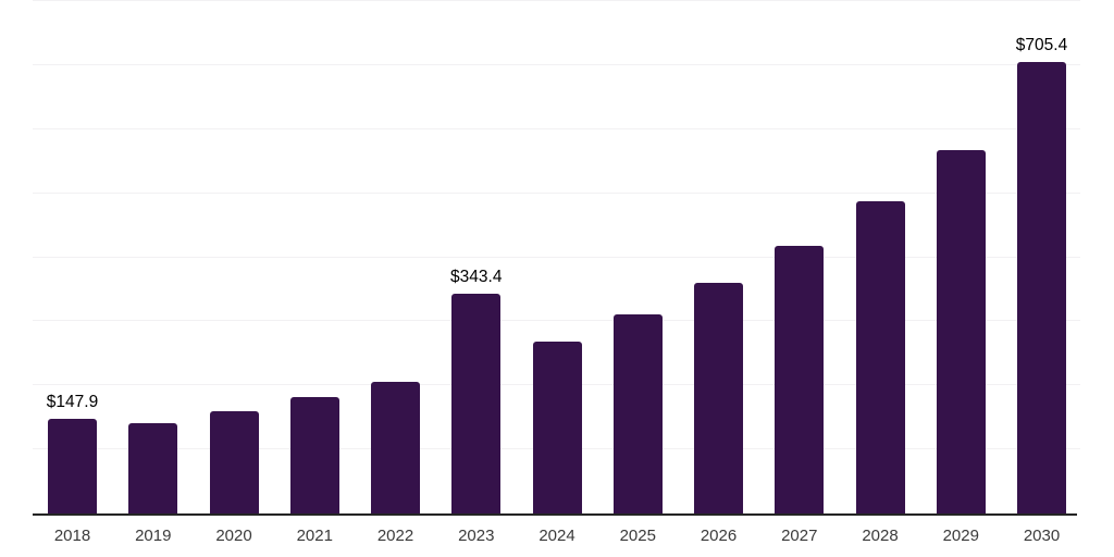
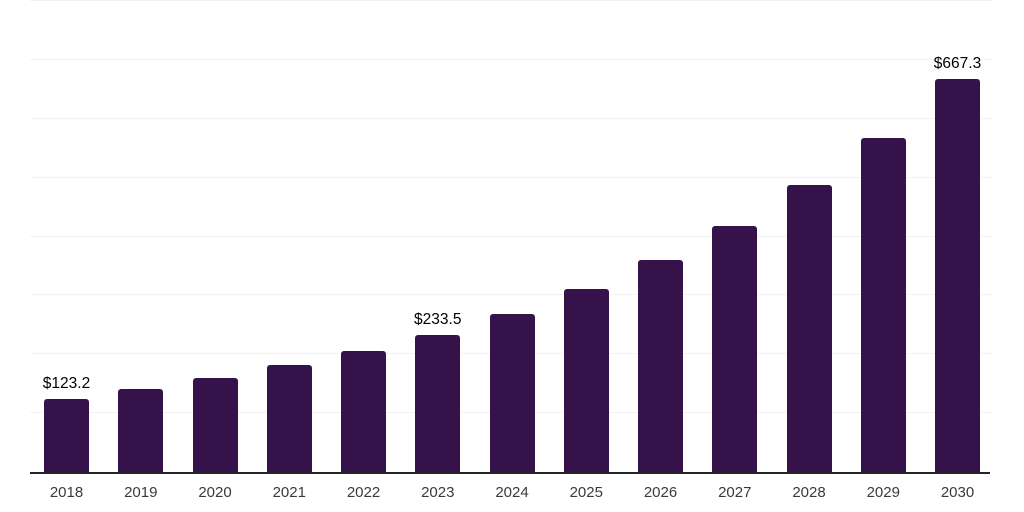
2018: $147.9 -> $123.2
2023: $343.4 -> $233.5
2030: $705.4 -> $667.3
